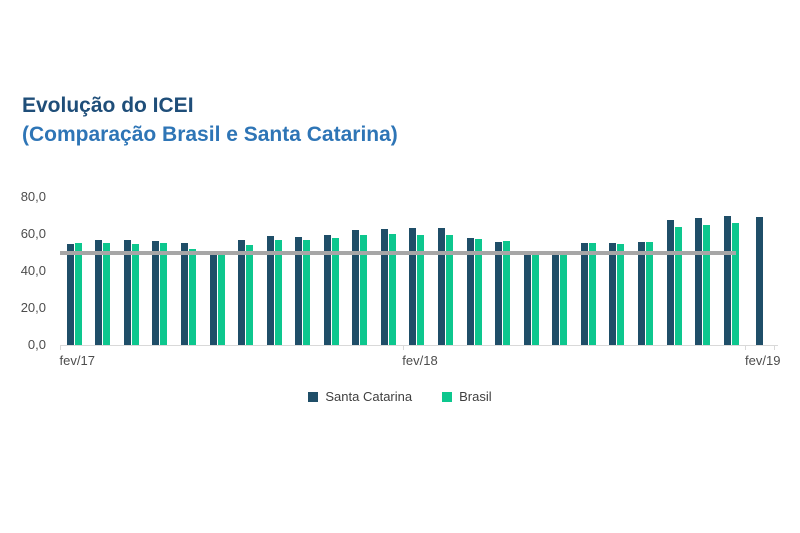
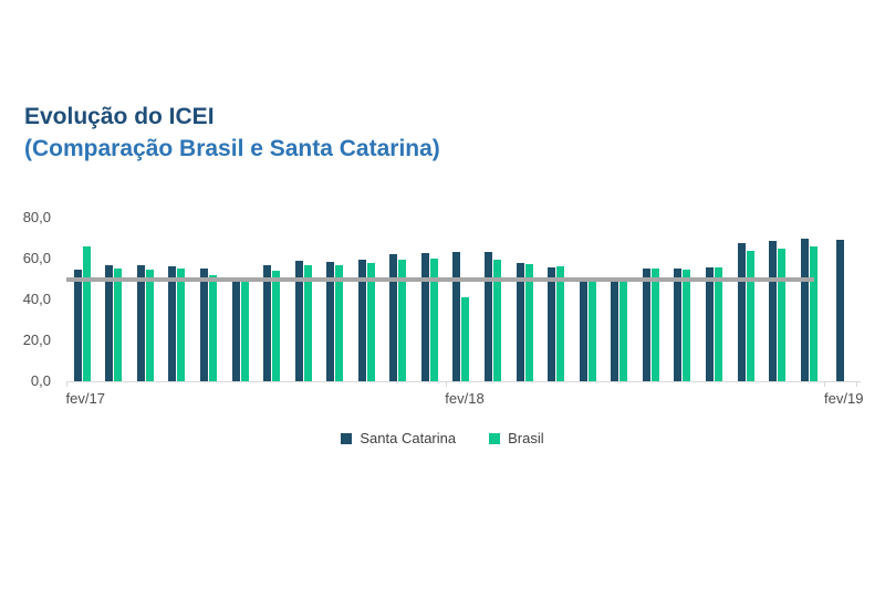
Brasil/fev/17: 55 -> 66
Brasil/fev/18: 60 -> 41
